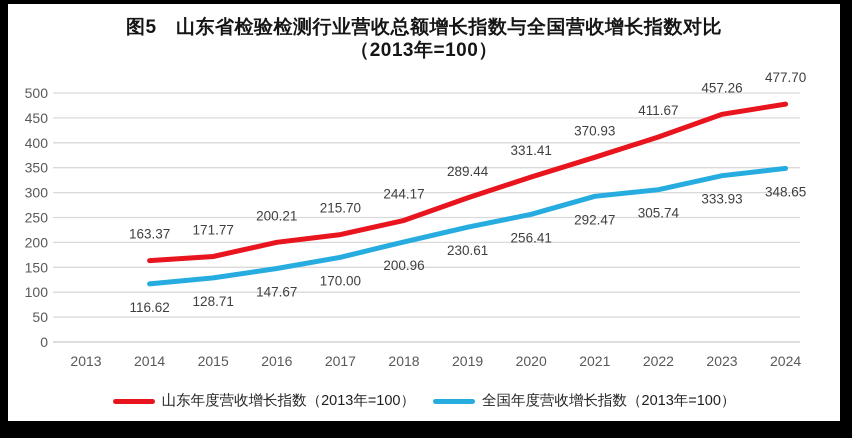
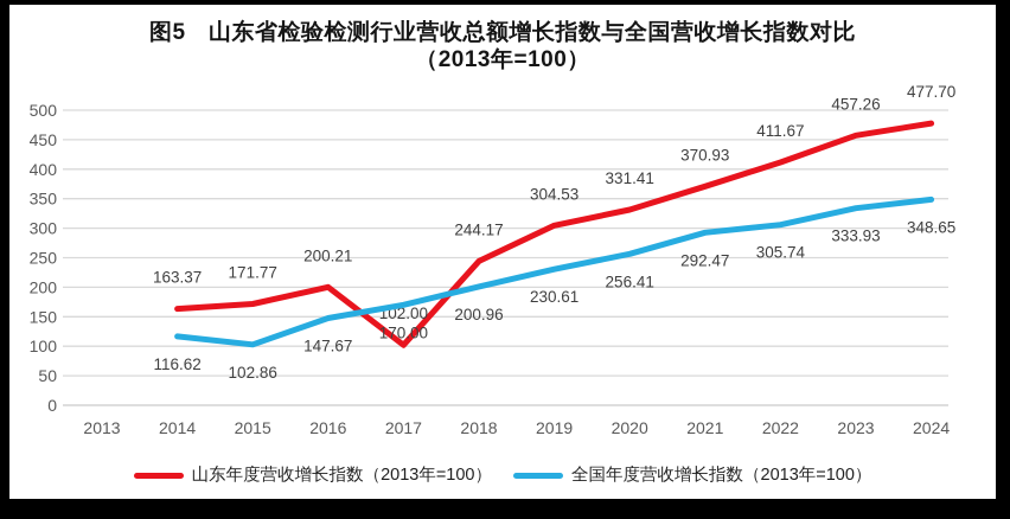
全国年度营收增长指数（2013年=100）/2015: 128.71 -> 102.86
山东年度营收增长指数（2013年=100）/2017: 215.70 -> 102.00
山东年度营收增长指数（2013年=100）/2019: 289.44 -> 304.53
